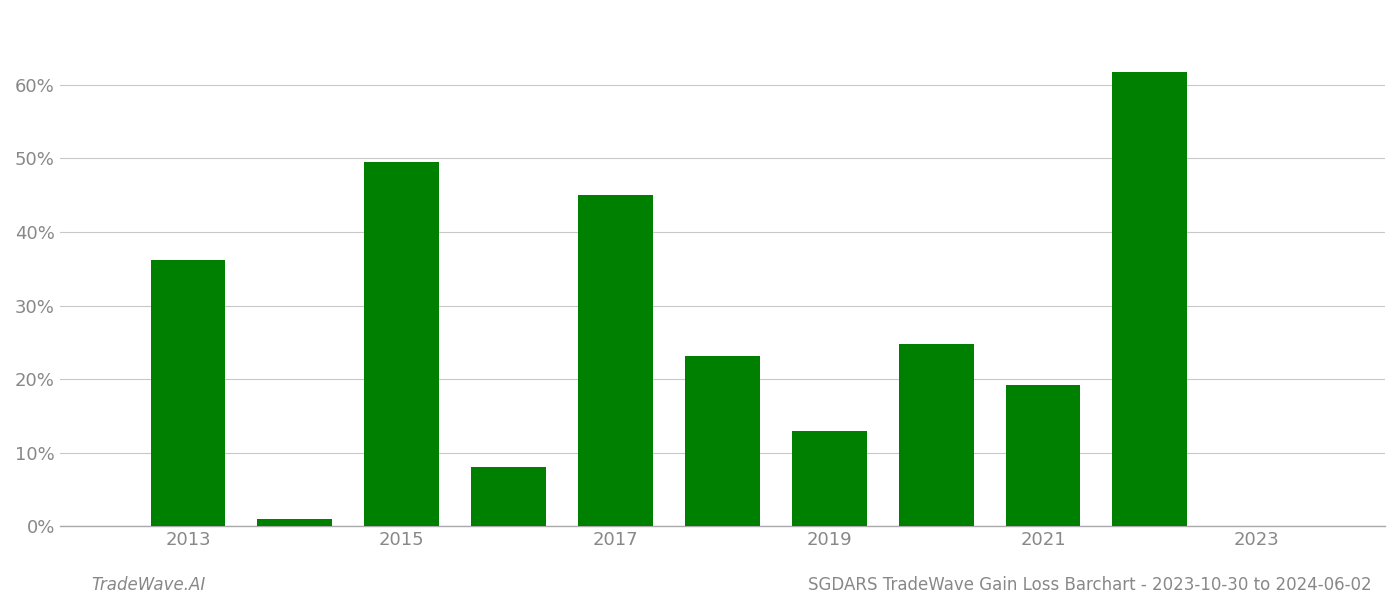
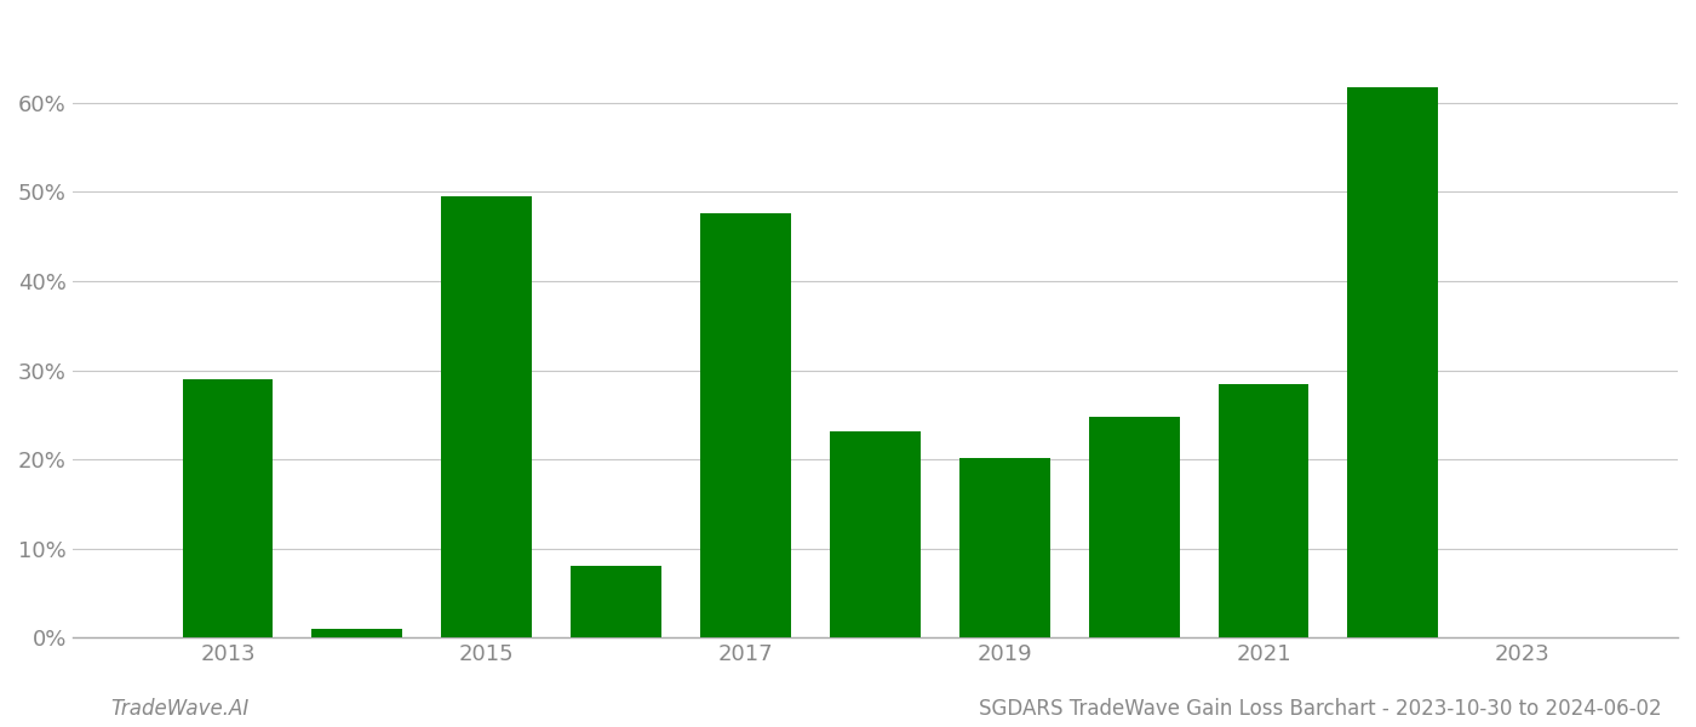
2013: 36.2% -> 29.0%
2017: 45.0% -> 47.6%
2019: 13.0% -> 20.2%
2021: 19.2% -> 28.4%
